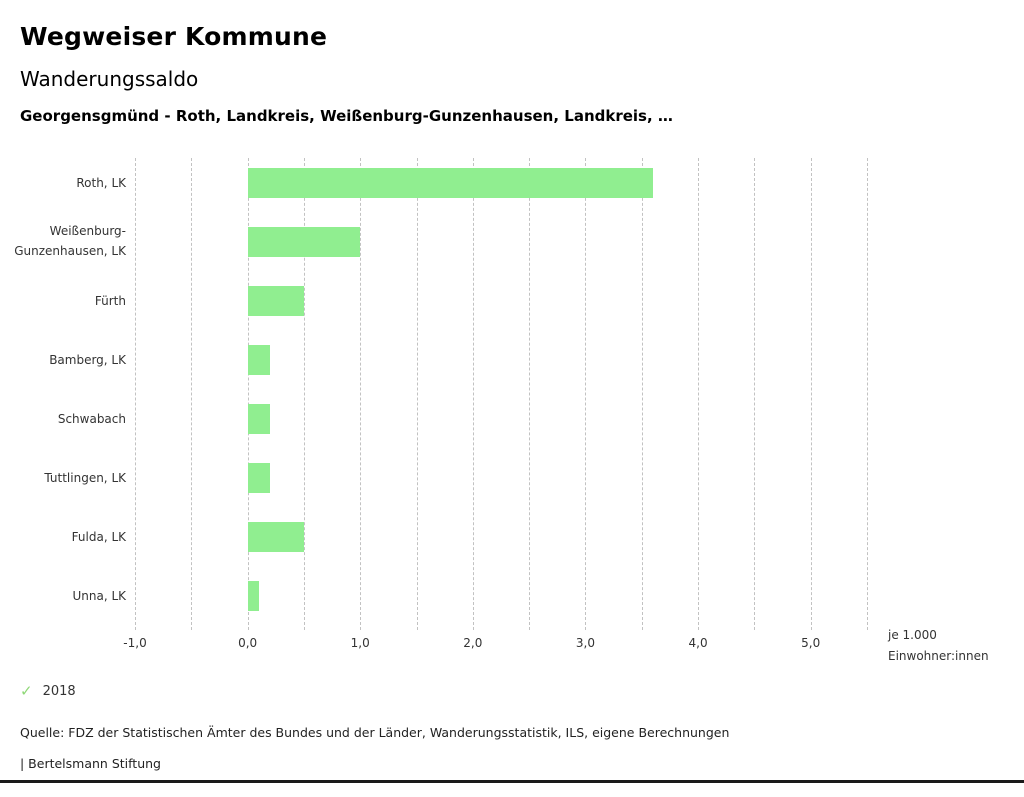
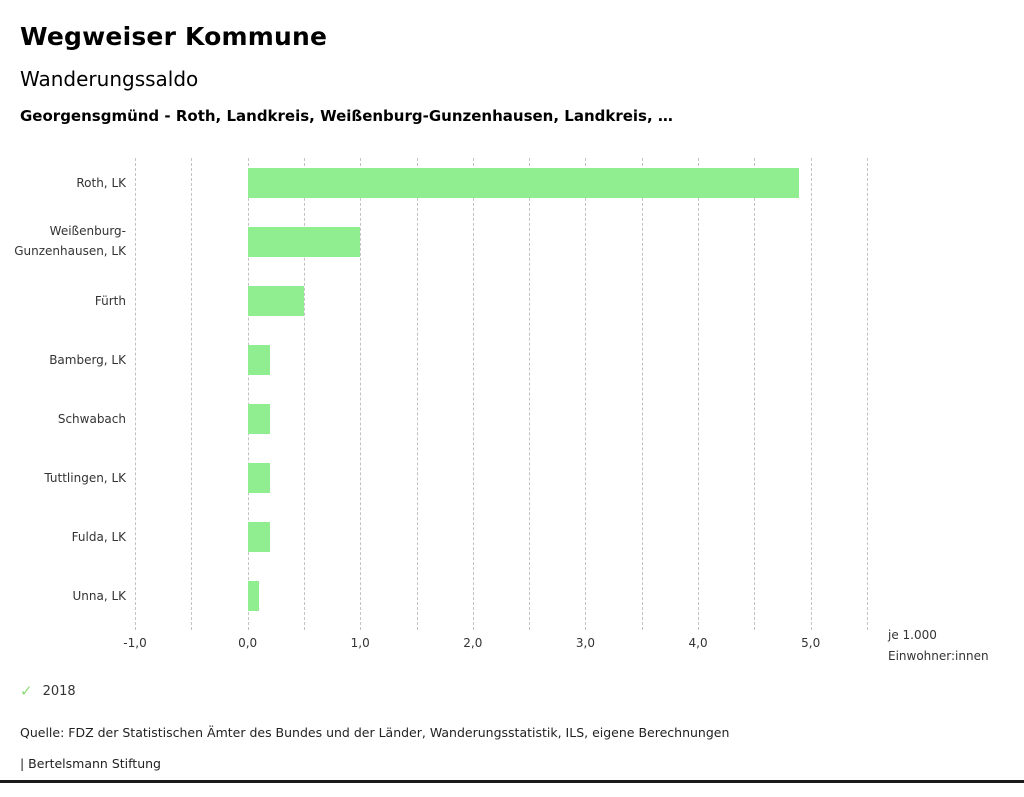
Roth, LK: 3,6 -> 4,9
Fulda, LK: 0,5 -> 0,2
